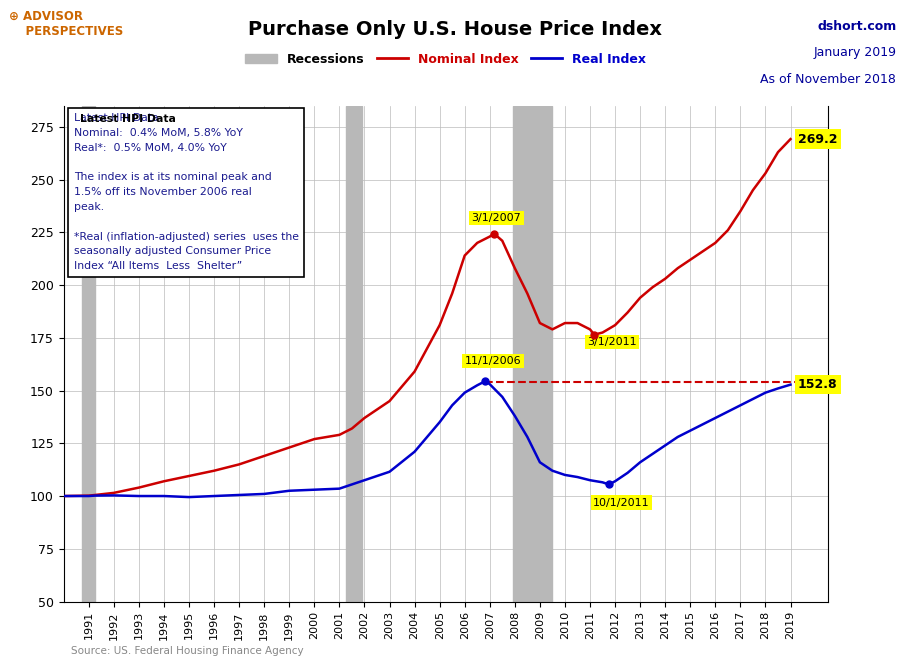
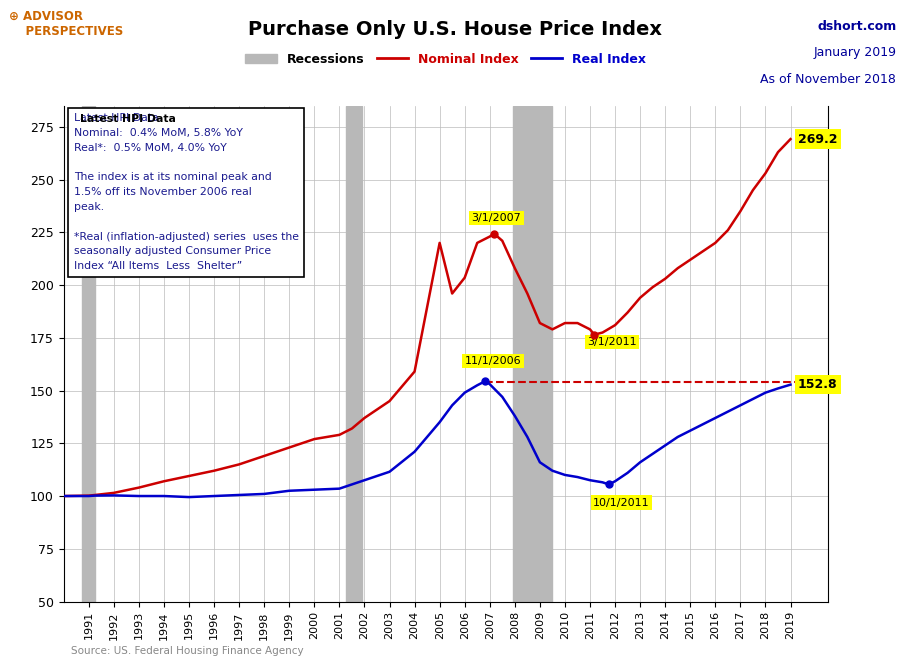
Nominal Index/2005: 181.0 -> 220.0
Nominal Index/2006: 214.0 -> 203.5
